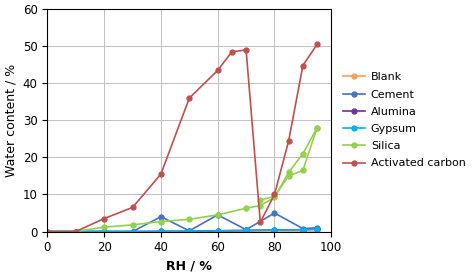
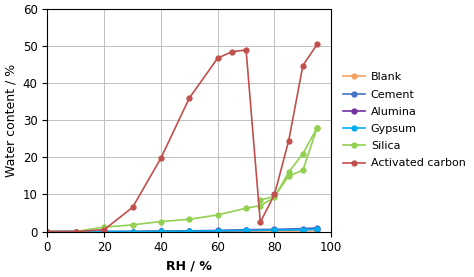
Activated carbon/20: 3.5 -> 0.5
Cement/40: 4.0 -> 0.1
Activated carbon/40: 15.5 -> 19.8
Cement/60: 4.5 -> 0.3
Activated carbon/60: 43.5 -> 46.8
Cement/80: 5.0 -> 0.6
